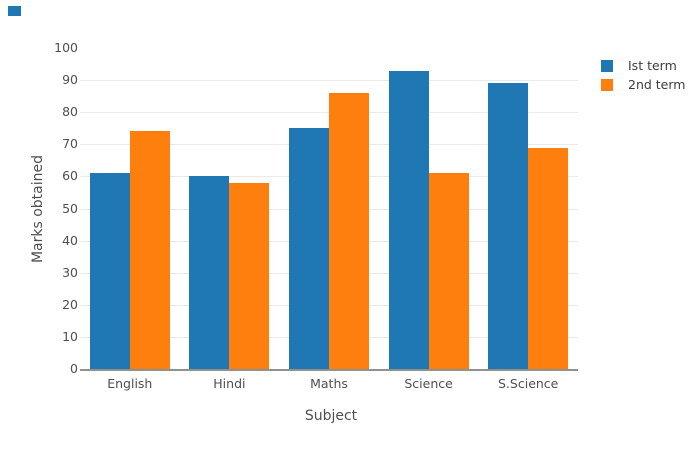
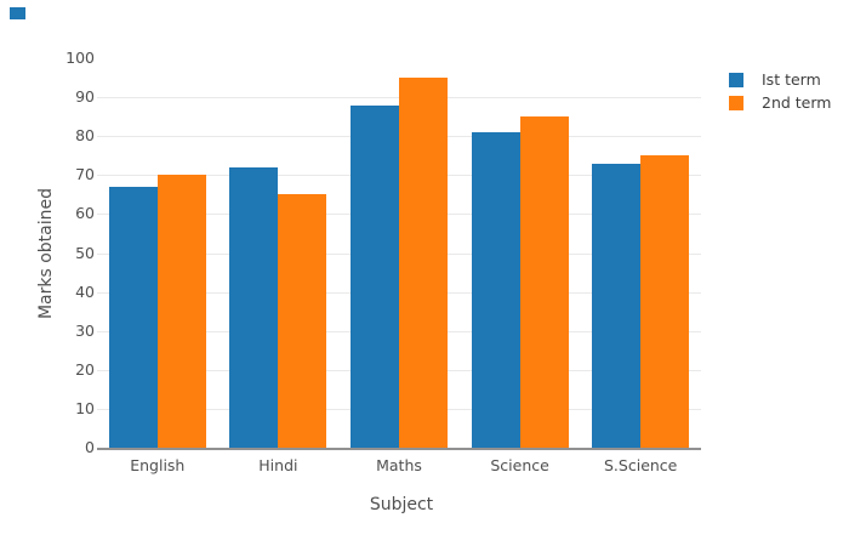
Ist term/English: 61 -> 67
2nd term/English: 74 -> 70
Ist term/Hindi: 60 -> 72
2nd term/Hindi: 58 -> 65
Ist term/Maths: 75 -> 88
2nd term/Maths: 86 -> 95
Ist term/Science: 93 -> 81
2nd term/Science: 61 -> 85
Ist term/S.Science: 89 -> 73
2nd term/S.Science: 69 -> 75
